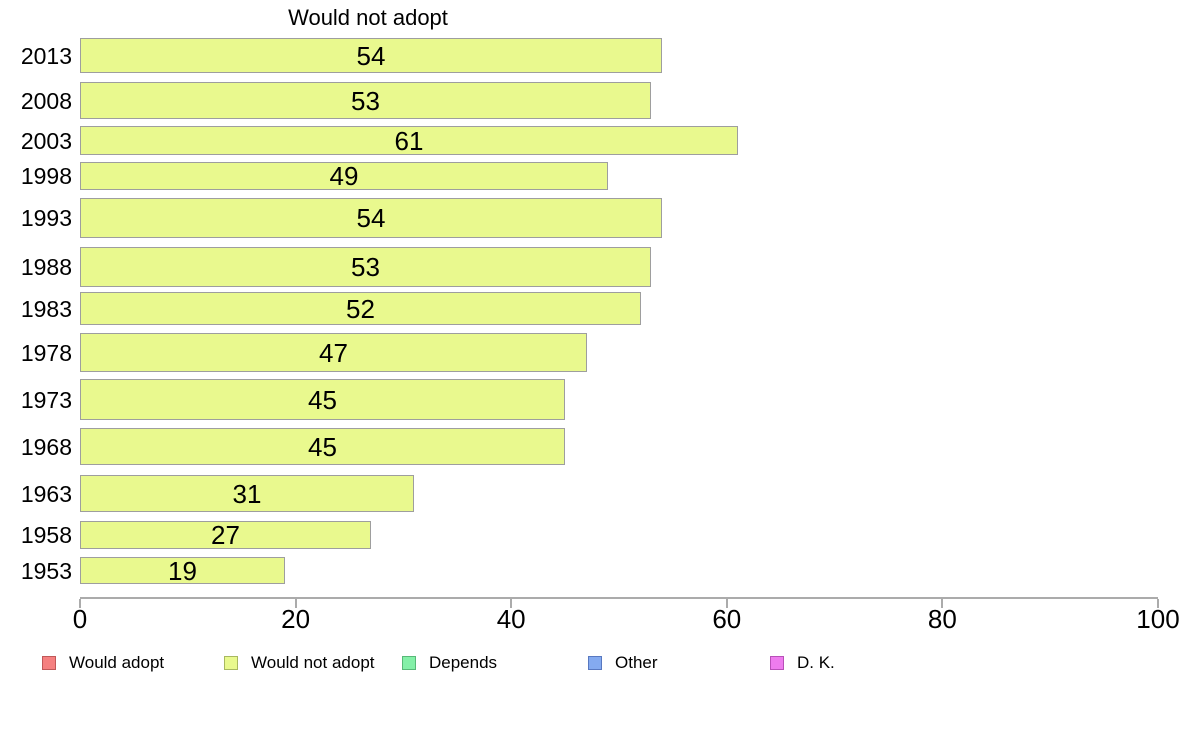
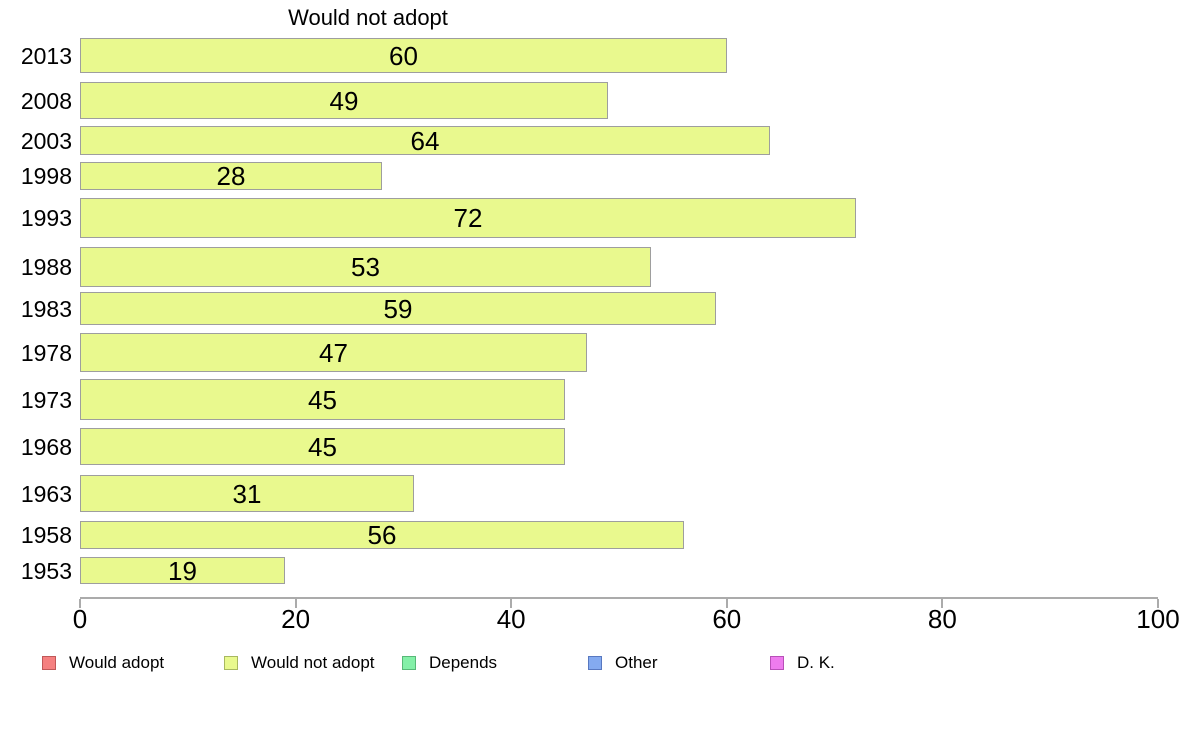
2013: 54 -> 60
2008: 53 -> 49
2003: 61 -> 64
1998: 49 -> 28
1993: 54 -> 72
1983: 52 -> 59
1958: 27 -> 56
